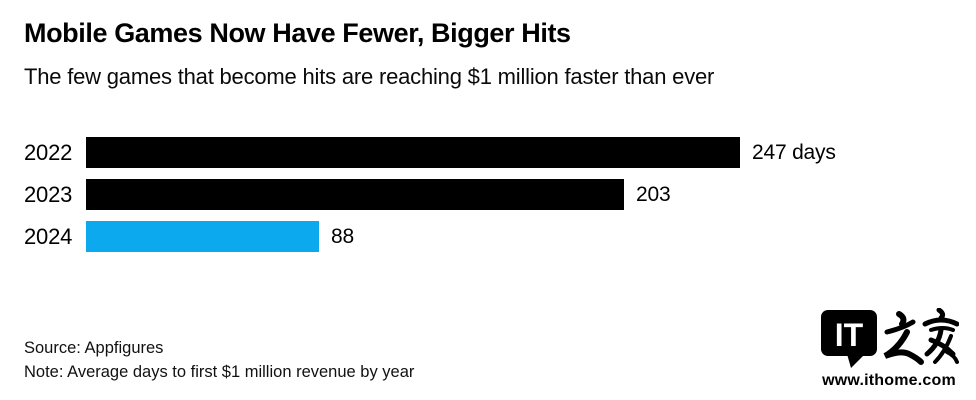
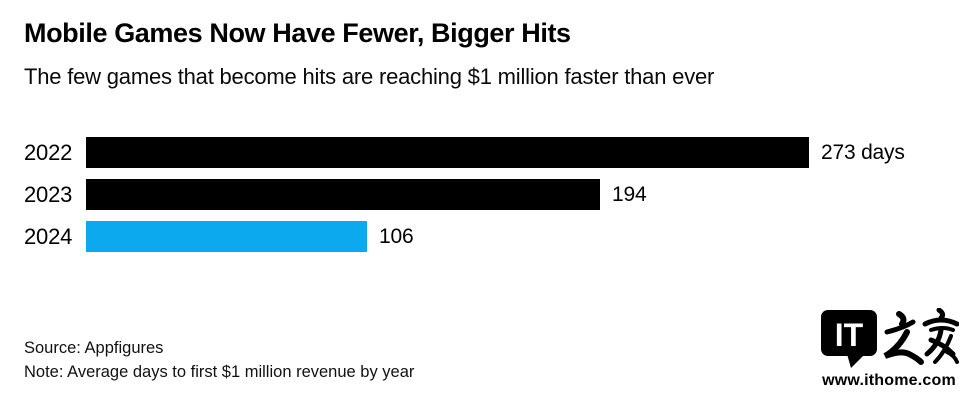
2022: 247 -> 273
2023: 203 -> 194
2024: 88 -> 106
